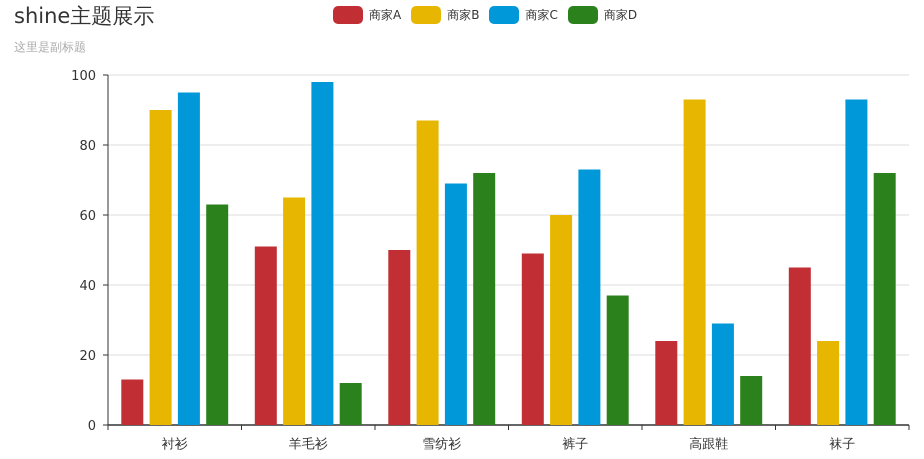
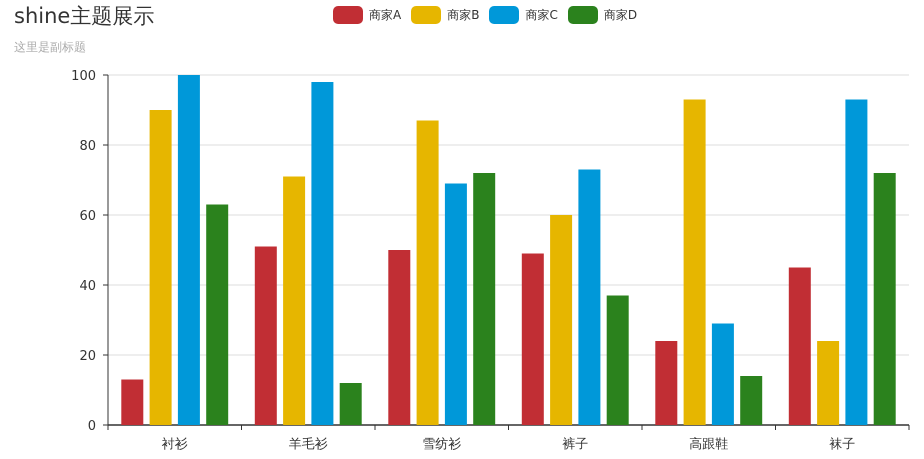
商家C/衬衫: 95 -> 100
商家B/羊毛衫: 65 -> 71
